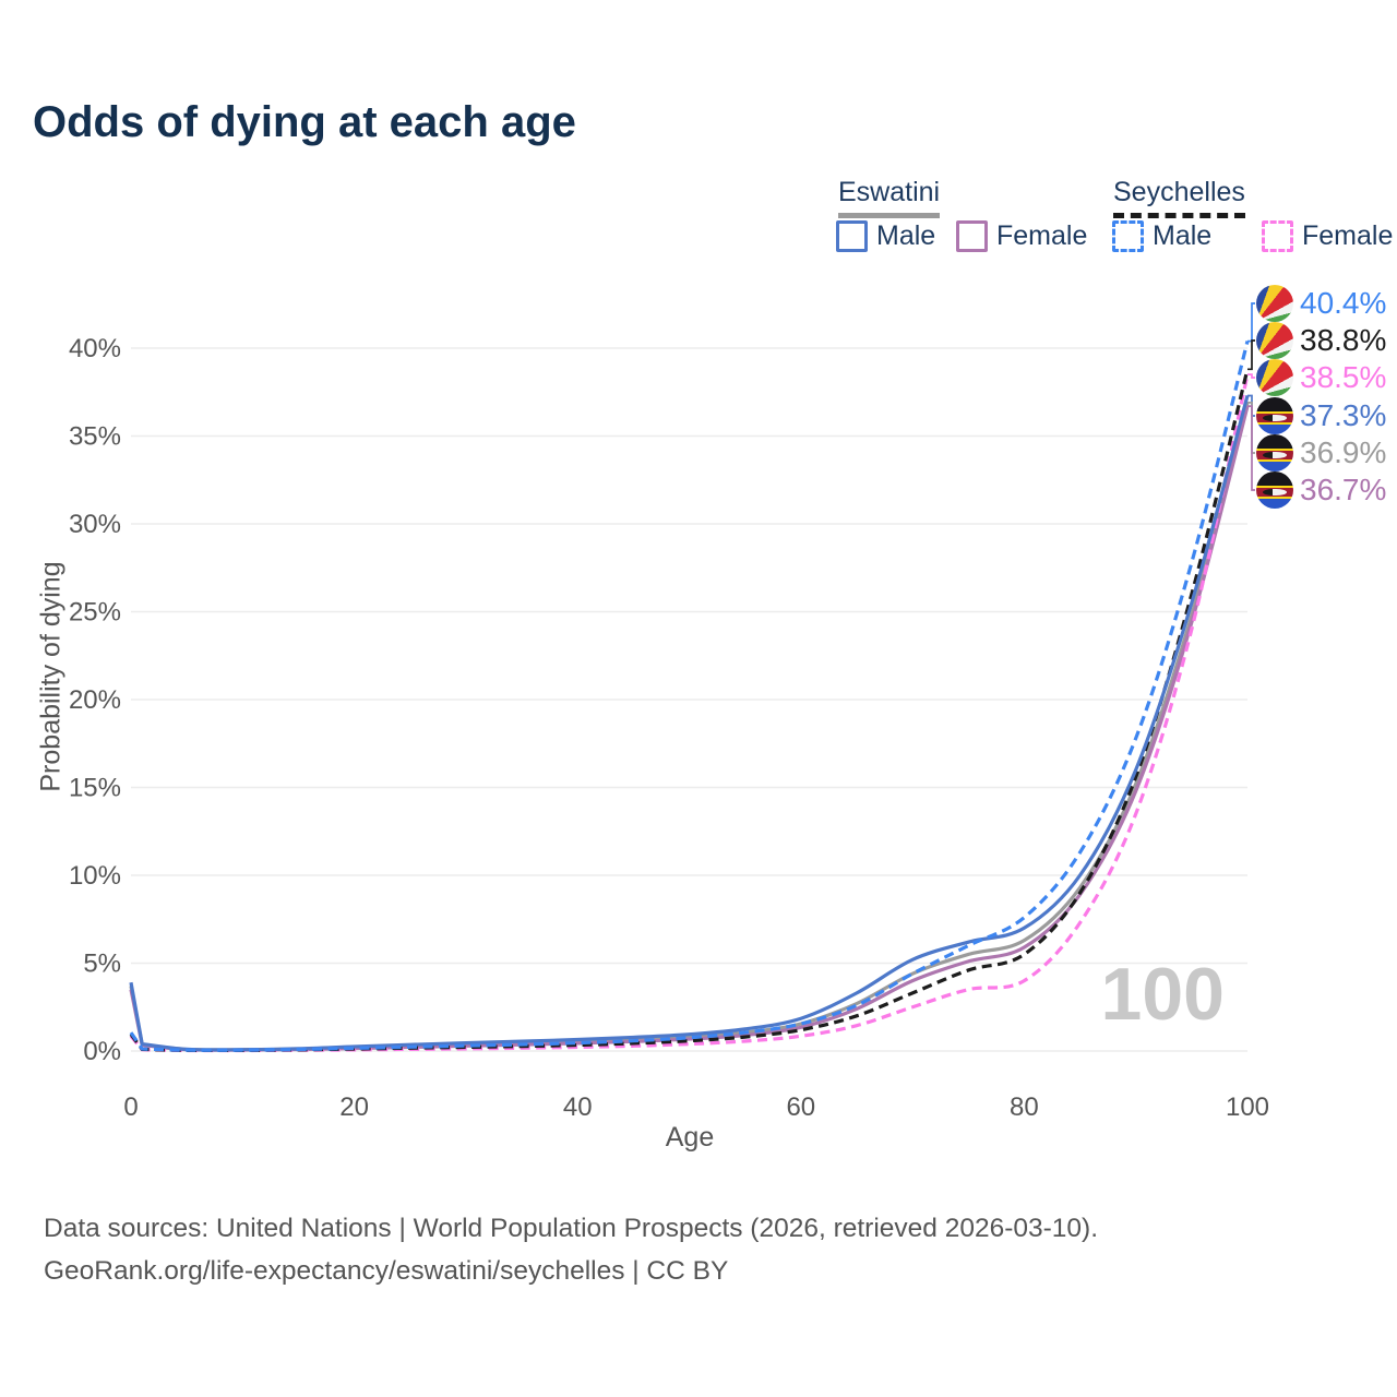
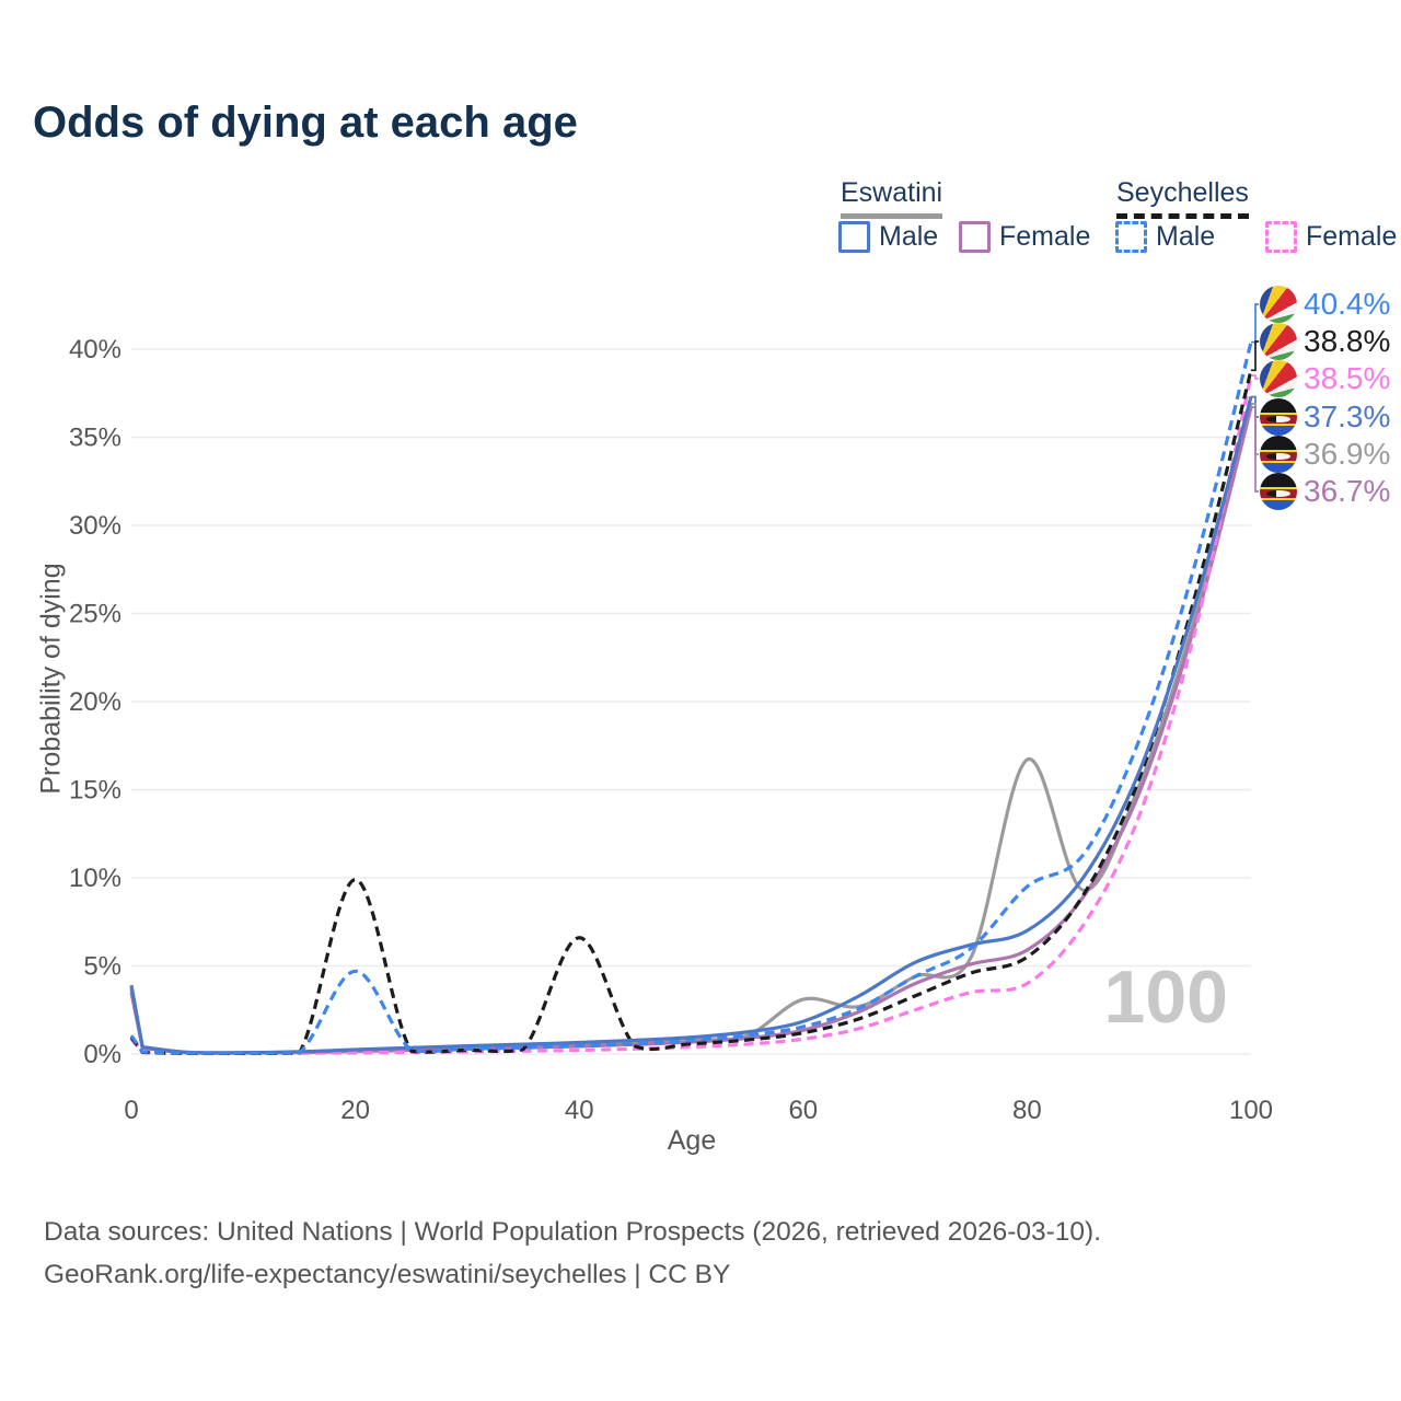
Seychelles/20: 0.1% -> 9.9%
Seychelles Male/20: 0.2% -> 4.7%
Seychelles/40: 0.3% -> 6.6%
Eswatini/60: 1.6% -> 3.1%
Eswatini/80: 6.3% -> 16.7%
Seychelles Male/80: 7.6% -> 9.5%
